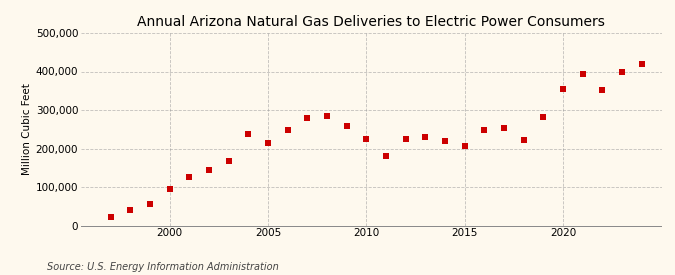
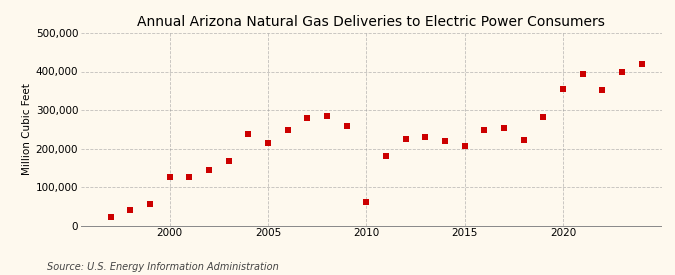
2000: 95,000 -> 125,000
2010: 225,000 -> 60,000
